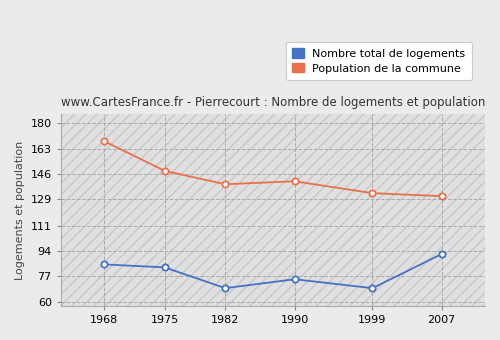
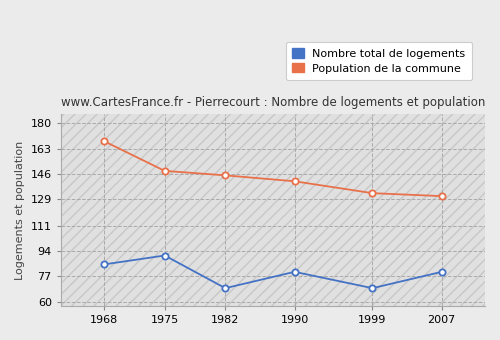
Nombre total de logements/1975: 83 -> 91
Population de la commune/1982: 139 -> 145
Nombre total de logements/1990: 75 -> 80
Nombre total de logements/2007: 92 -> 80
